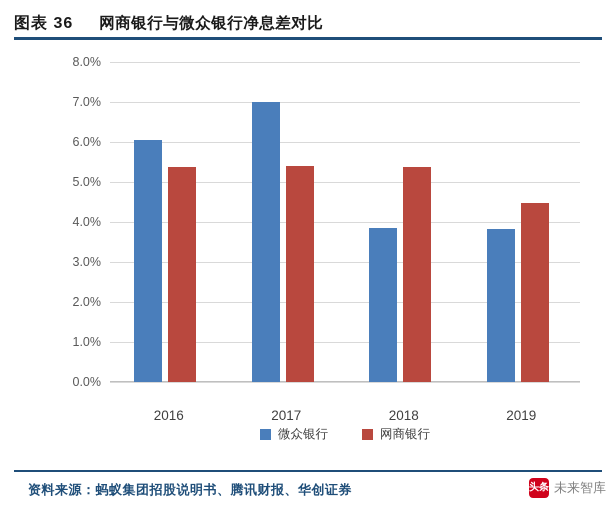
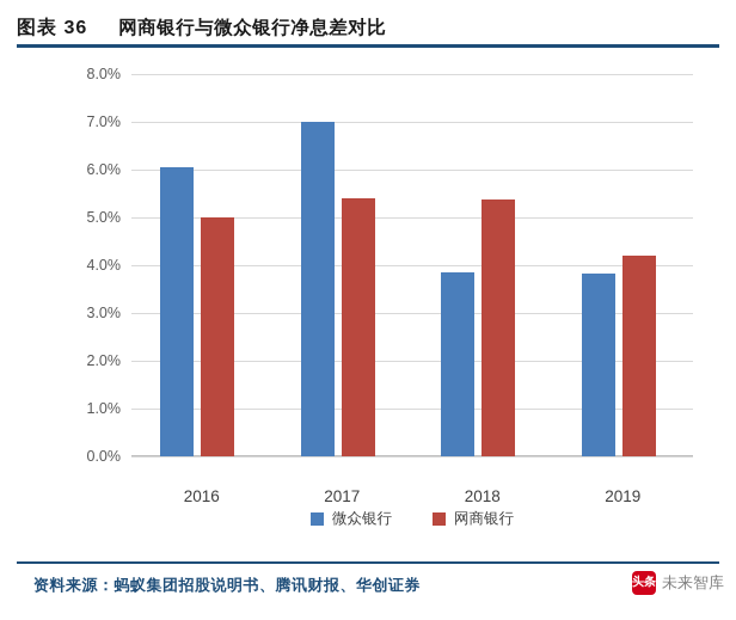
网商银行/2016: 5.4% -> 5.0%
网商银行/2019: 4.5% -> 4.2%
